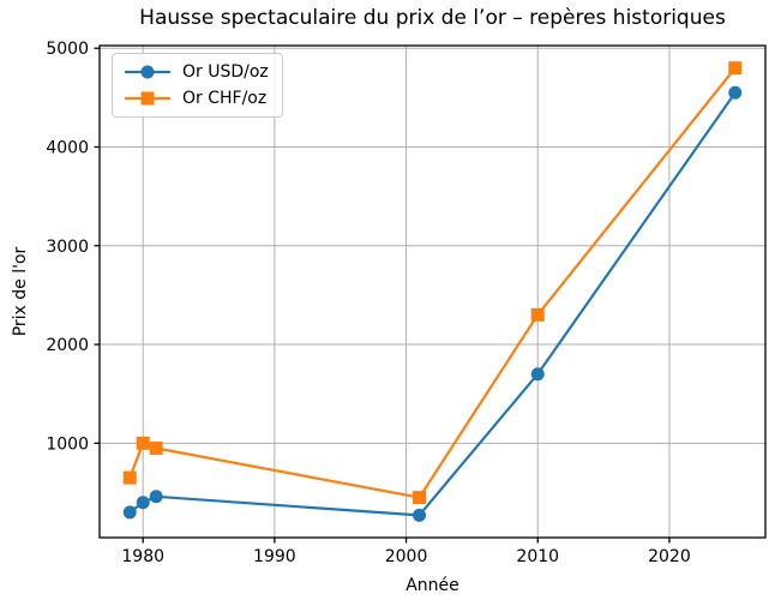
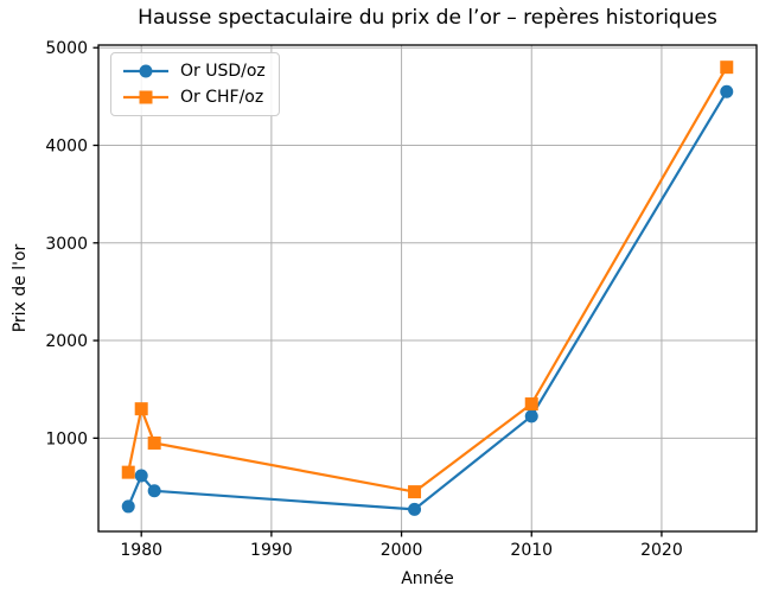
Or USD/oz/1980: 400 -> 600
Or CHF/oz/1980: 1000 -> 1300
Or USD/oz/2010: 1700 -> 1200
Or CHF/oz/2010: 2300 -> 1400
